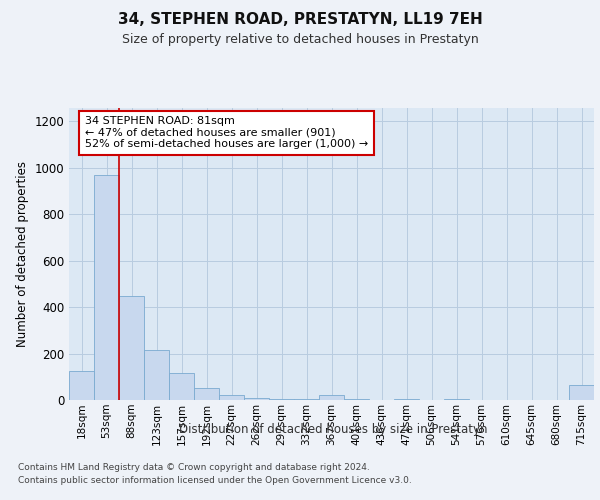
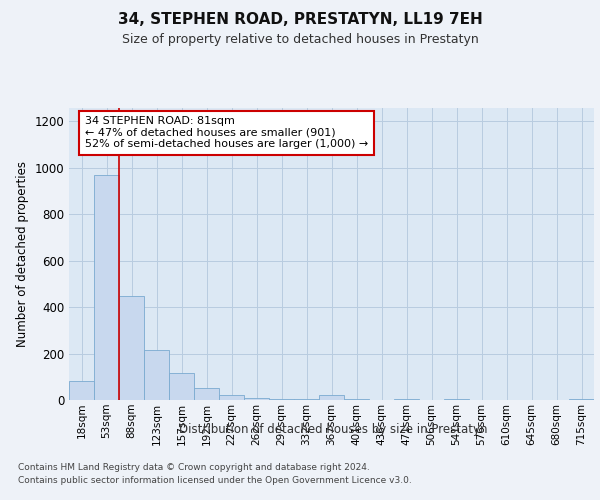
18sqm: 125 -> 80
715sqm: 65 -> 3
